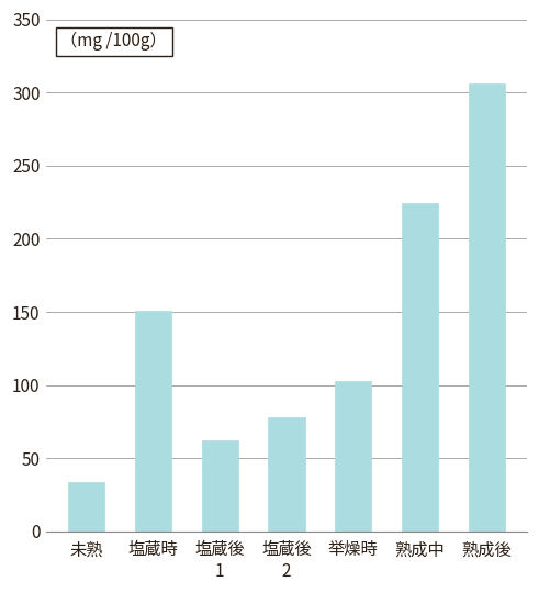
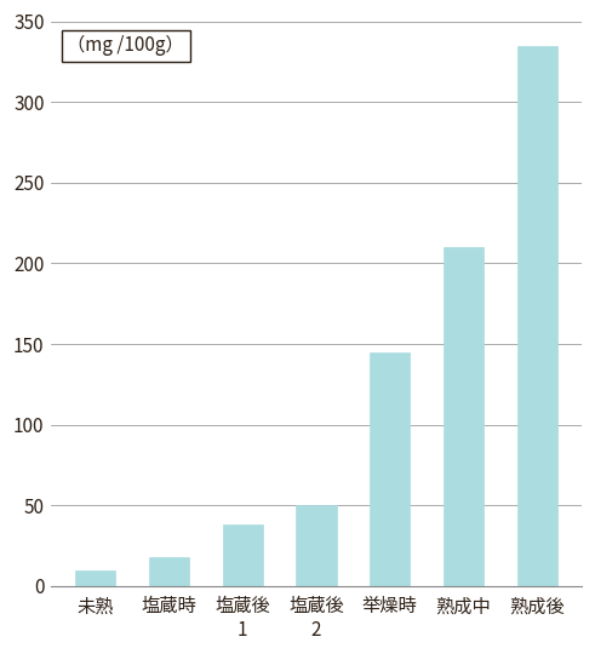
未熟: 34 -> 10
塩蔵時: 151 -> 18
塩蔵後 1: 62 -> 38
塩蔵後 2: 78 -> 50
举燥時: 103 -> 145
熟成中: 224 -> 210
熟成後: 306 -> 335
